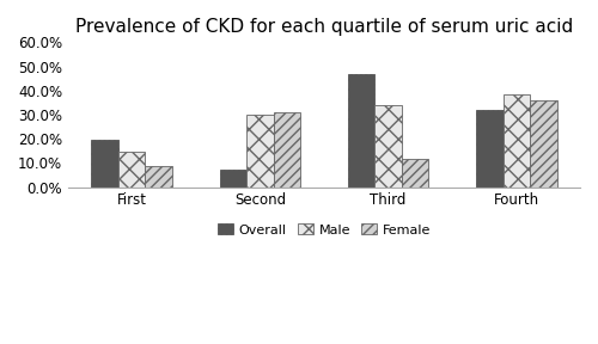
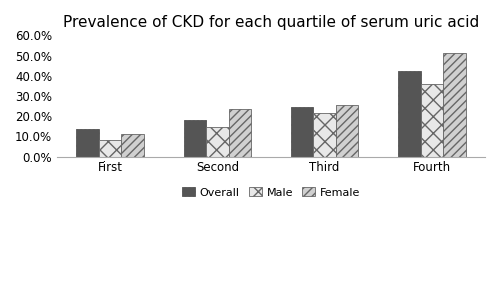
Overall/First: 19.5% -> 13.5%
Male/First: 14.5% -> 8.0%
Female/First: 8.5% -> 11.0%
Overall/Second: 7.0% -> 18.0%
Male/Second: 30.0% -> 14.8%
Female/Second: 31.0% -> 23.5%
Overall/Third: 47.0% -> 24.5%
Male/Third: 34.0% -> 21.5%
Female/Third: 11.5% -> 25.5%
Overall/Fourth: 32.0% -> 42.5%
Male/Fourth: 38.5% -> 36.0%
Female/Fourth: 36.0% -> 51.5%
